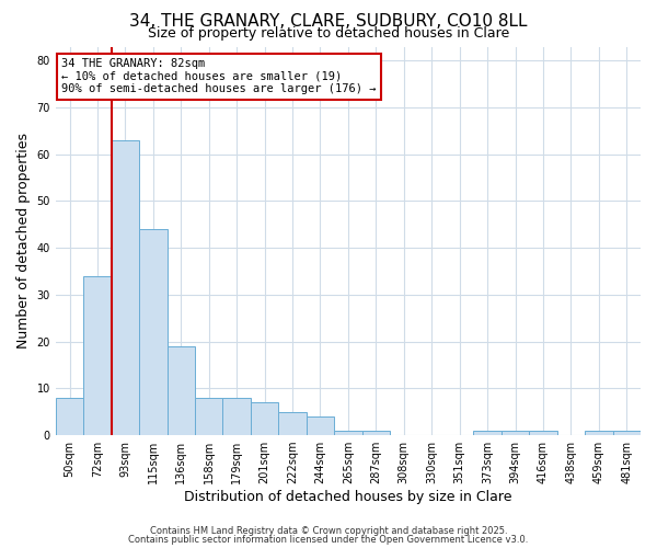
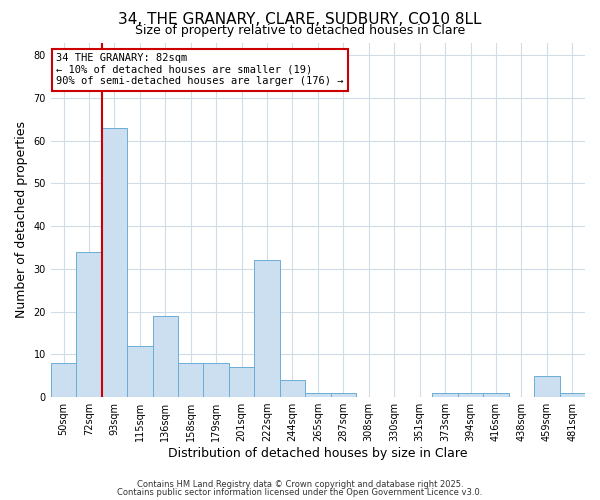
115sqm: 44 -> 12
222sqm: 5 -> 32
459sqm: 1 -> 5
